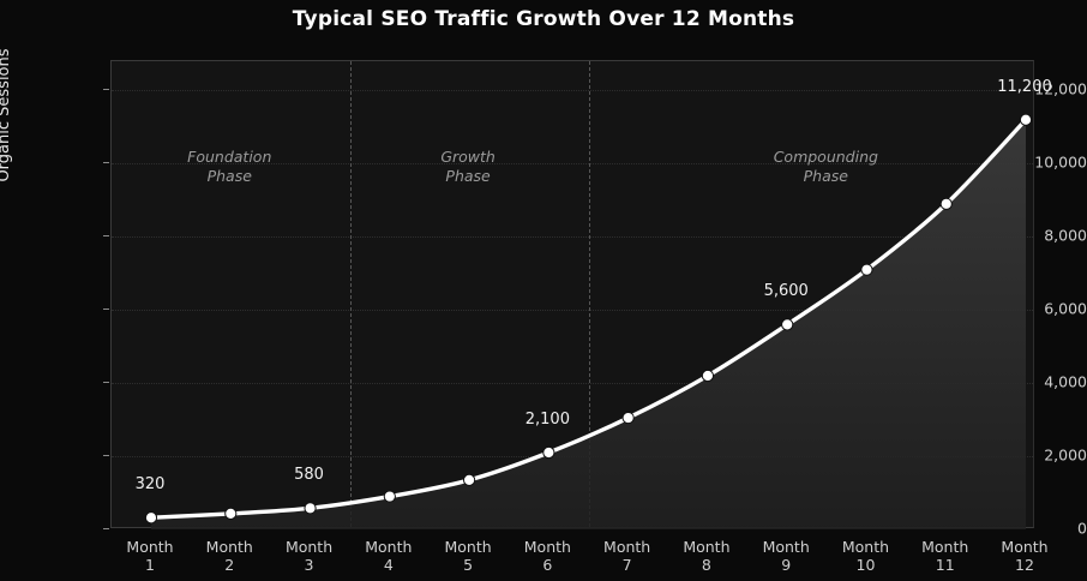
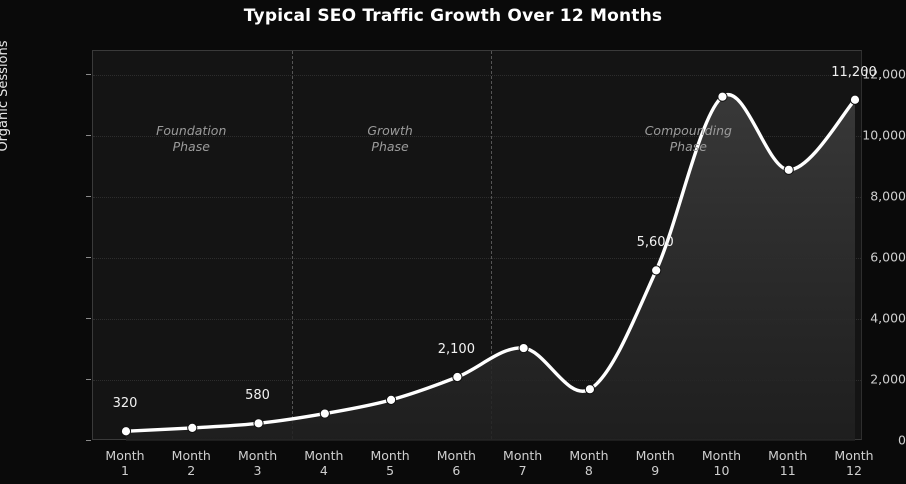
Month 8: 4200 -> 1700
Month 10: 7100 -> 11300
